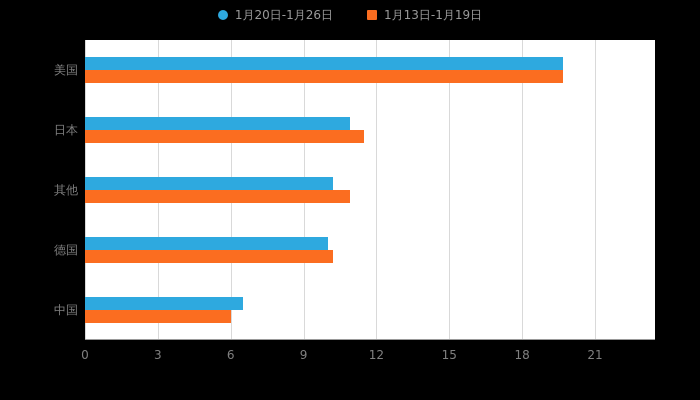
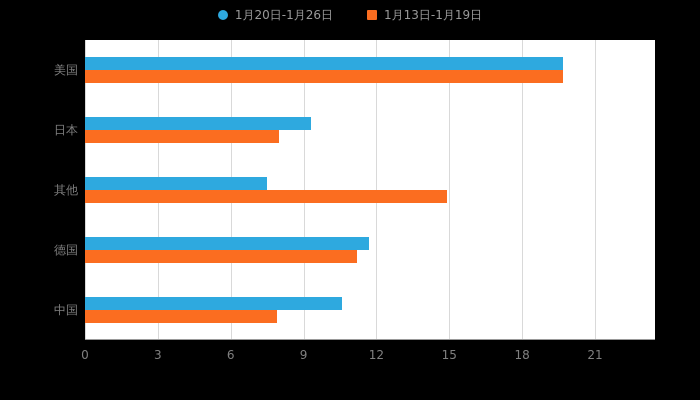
1月20日-1月26日/日本: 10.9 -> 9.3
1月13日-1月19日/日本: 11.5 -> 8.0
1月20日-1月26日/其他: 10.2 -> 7.5
1月13日-1月19日/其他: 10.9 -> 14.9
1月20日-1月26日/德国: 10.0 -> 11.7
1月13日-1月19日/德国: 10.2 -> 11.2
1月20日-1月26日/中国: 6.5 -> 10.6
1月13日-1月19日/中国: 6.0 -> 7.9
